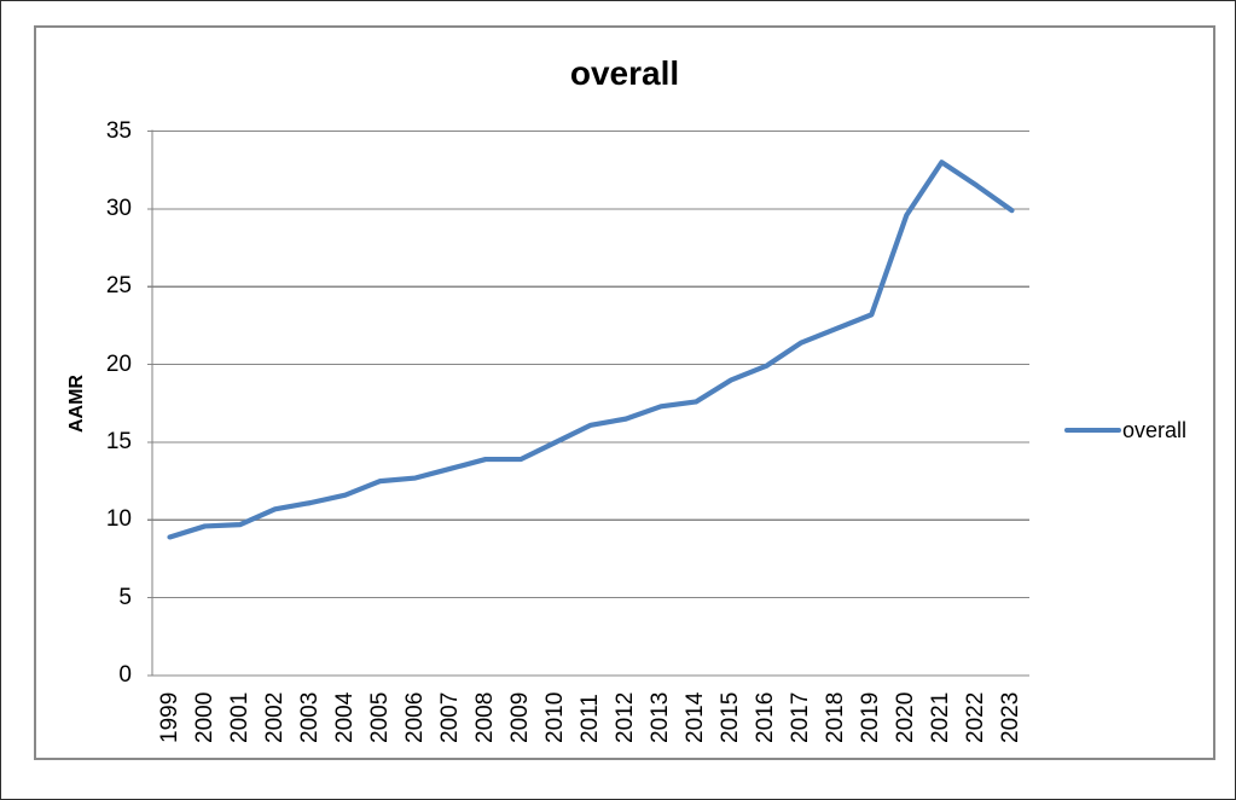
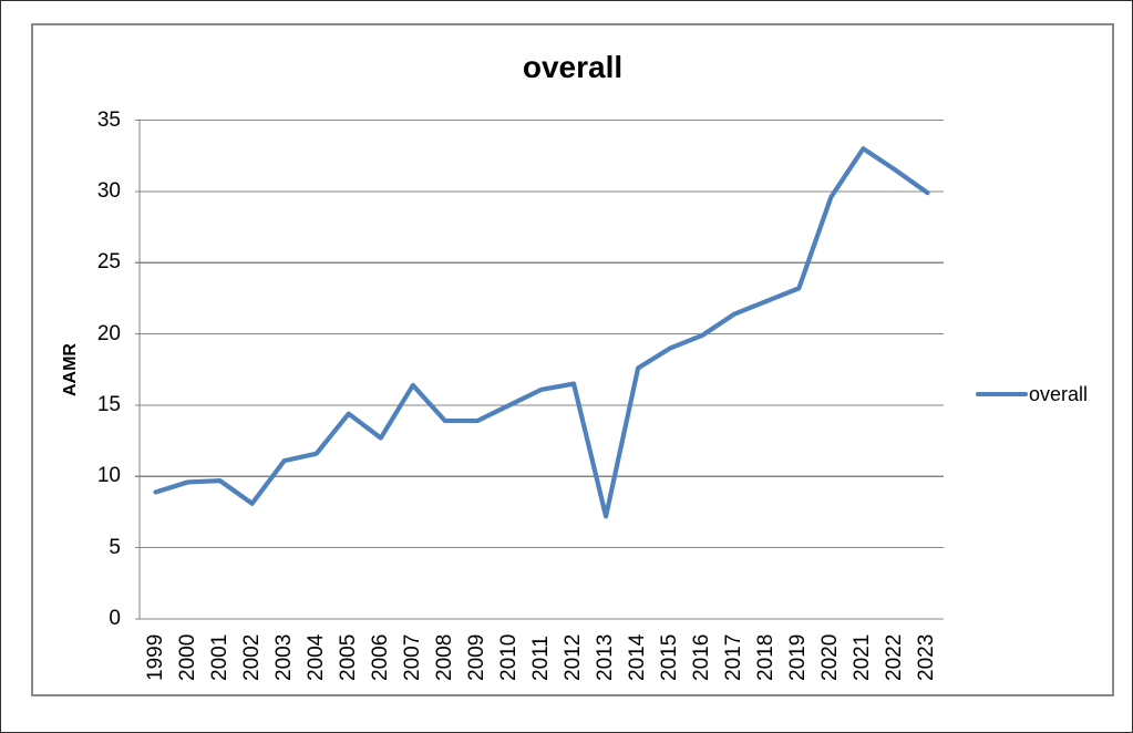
2002: 10.7 -> 8.1
2005: 12.5 -> 14.4
2007: 13.3 -> 16.4
2013: 17.3 -> 7.2
